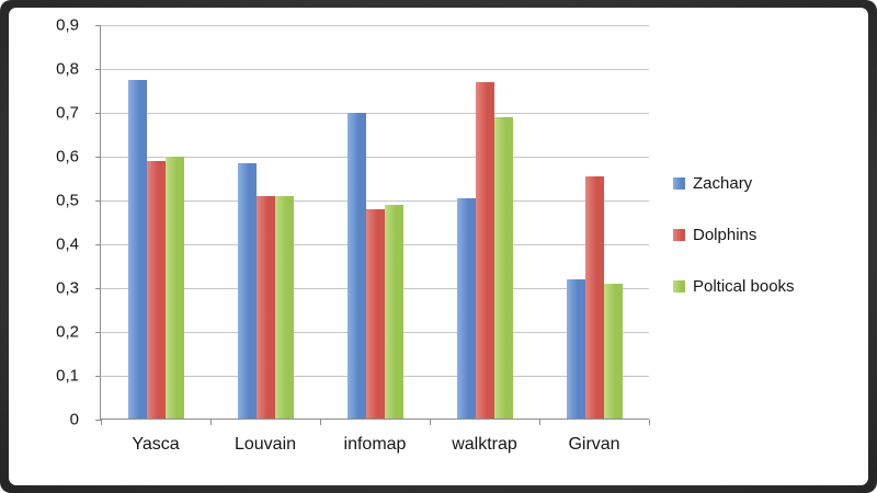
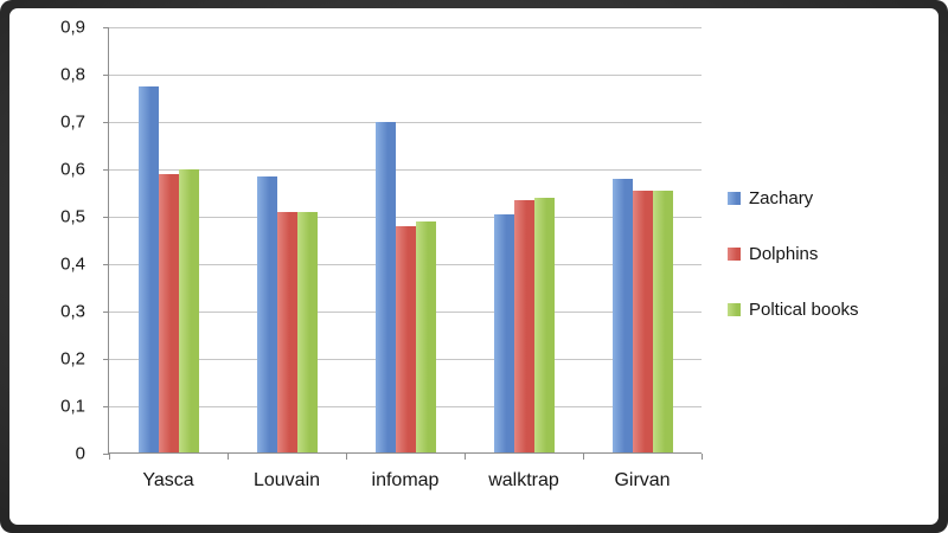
Dolphins/walktrap: 0,77 -> 0,54
Poltical books/walktrap: 0,69 -> 0,54
Zachary/Girvan: 0,32 -> 0,58
Poltical books/Girvan: 0,31 -> 0,56
